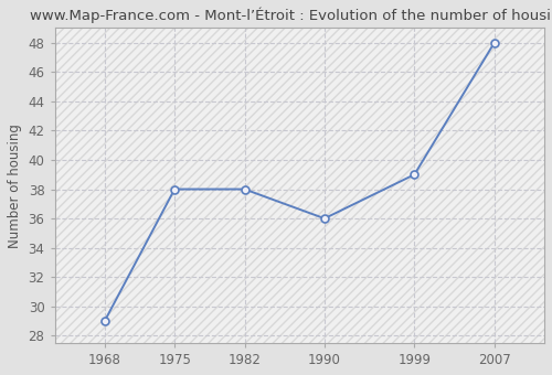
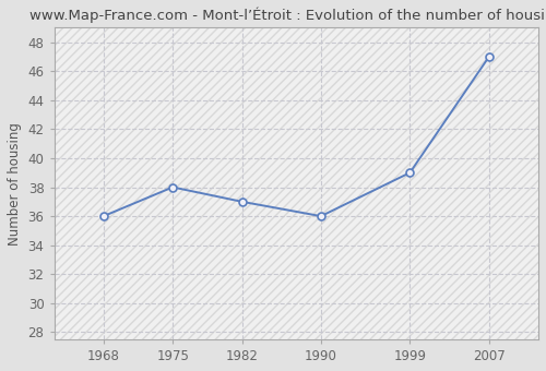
1968: 29 -> 36
1982: 38 -> 37
2007: 48 -> 47
